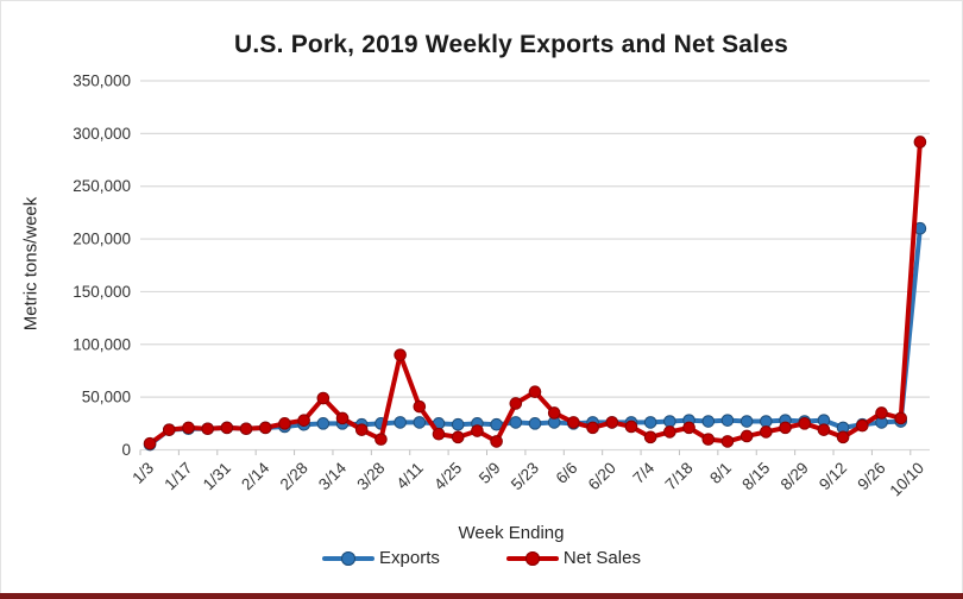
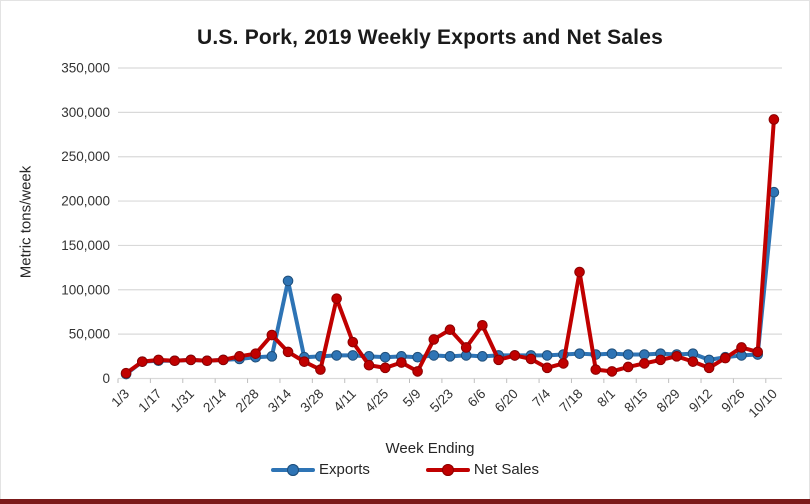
Exports/3/14: 20000 -> 110000
Net Sales/6/6: 30000 -> 60000
Net Sales/7/18: 20000 -> 120000
